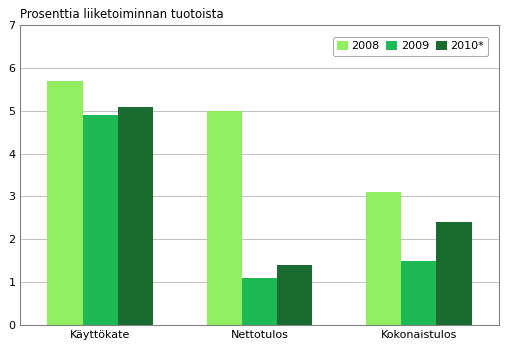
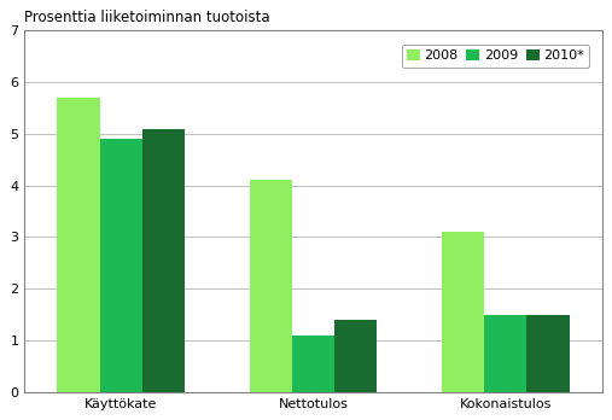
2008/Nettotulos: 5.0 -> 4.1
2010*/Kokonaistulos: 2.4 -> 1.5
